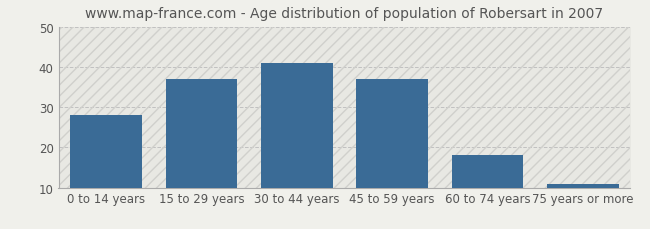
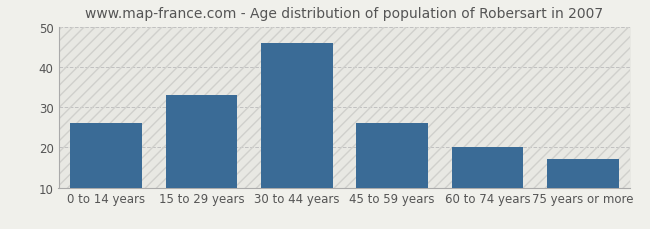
0 to 14 years: 28 -> 26
15 to 29 years: 37 -> 33
30 to 44 years: 41 -> 46
45 to 59 years: 37 -> 26
60 to 74 years: 18 -> 20
75 years or more: 11 -> 17
